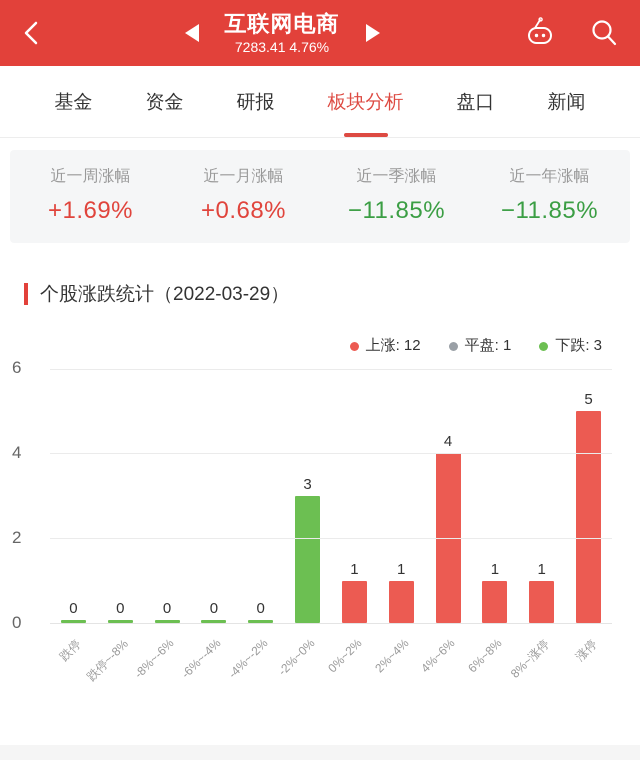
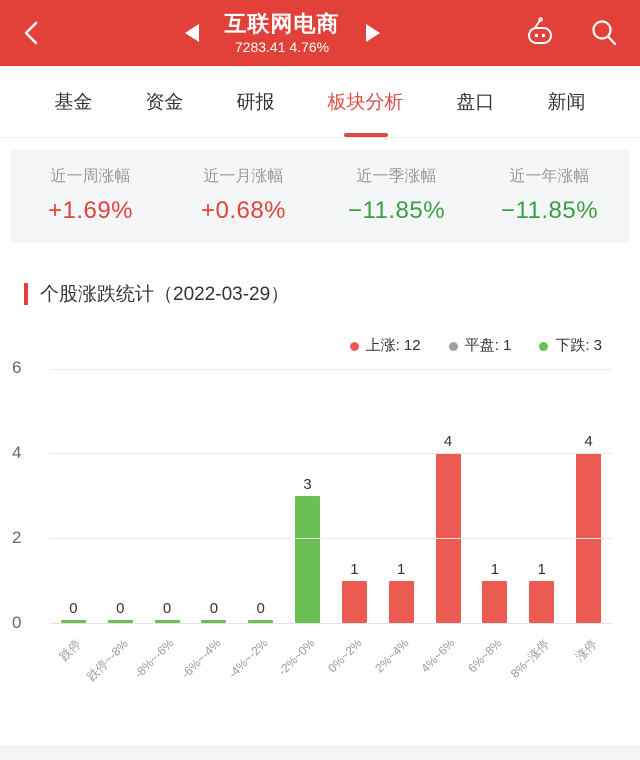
涨停: 5 -> 4
